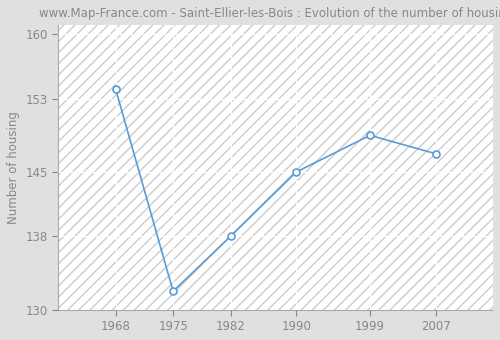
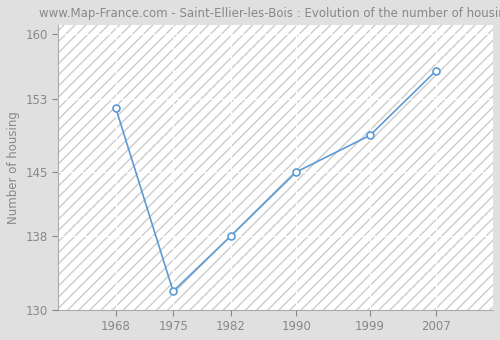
1968: 154 -> 152
2007: 147 -> 156
